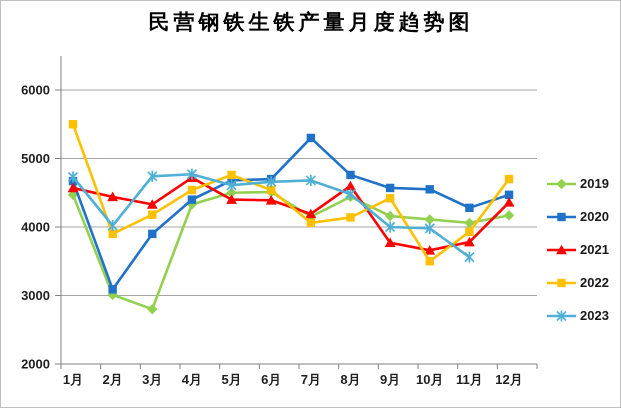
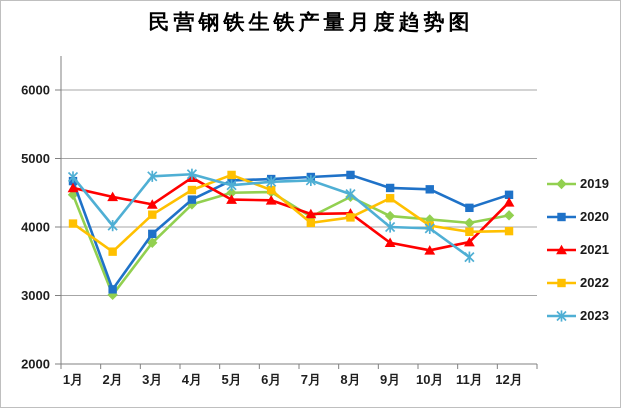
2022/1月: 5500 -> 4000
2022/2月: 3900 -> 3600
2019/3月: 2800 -> 3800
2020/7月: 5300 -> 4700
2021/8月: 4600 -> 4200
2022/10月: 3500 -> 4000
2022/12月: 4700 -> 3900
